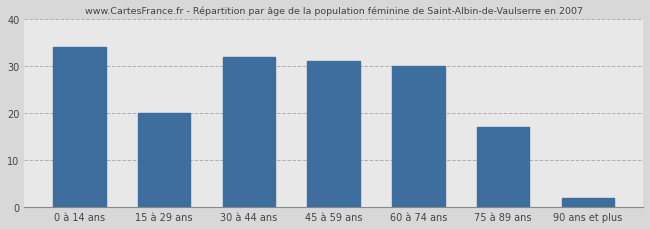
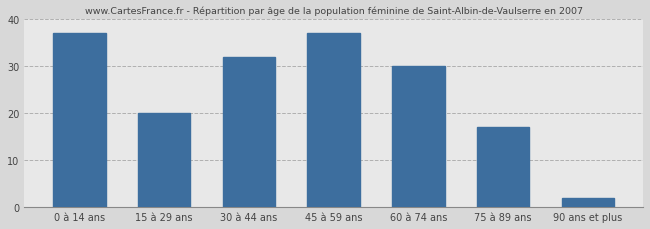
0 à 14 ans: 34 -> 37
45 à 59 ans: 31 -> 37
